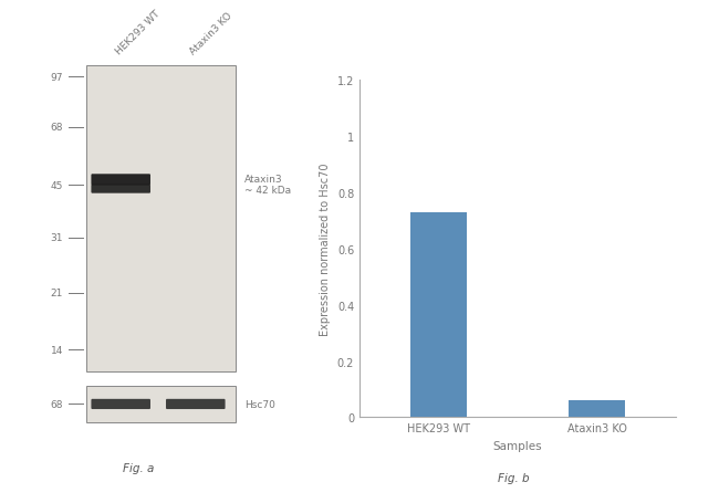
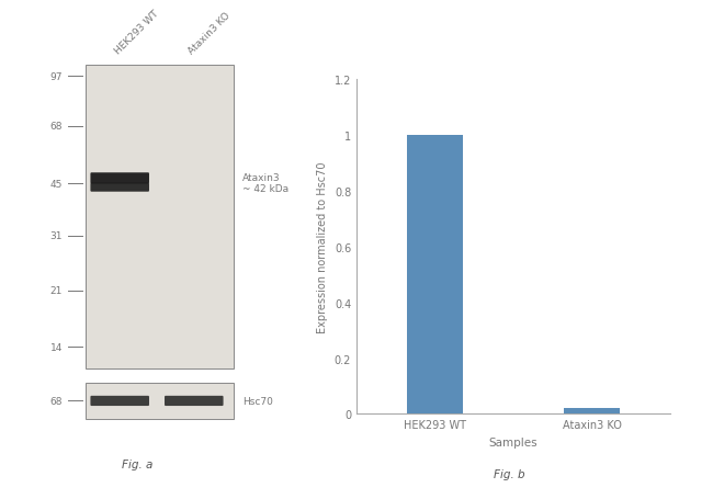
HEK293 WT: 0.73 -> 1.00
Ataxin3 KO: 0.06 -> 0.02
